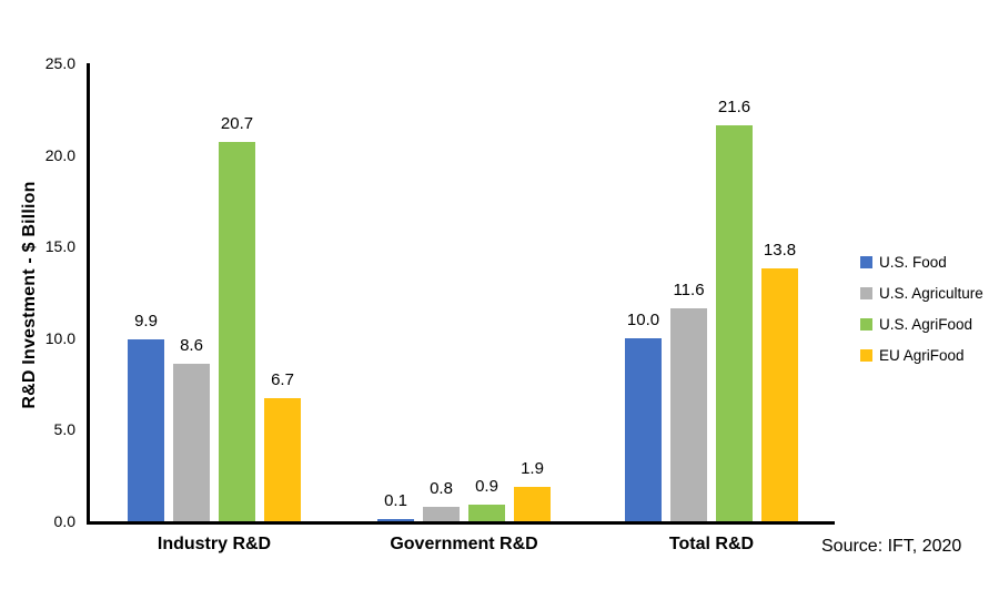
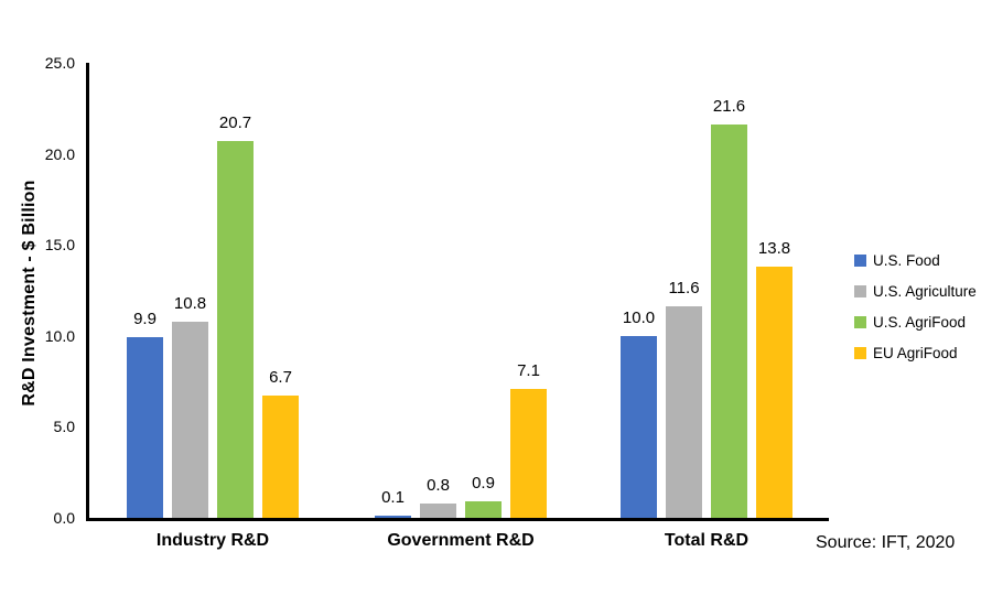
U.S. Agriculture/Industry R&D: 8.6 -> 10.8
EU AgriFood/Government R&D: 1.9 -> 7.1
